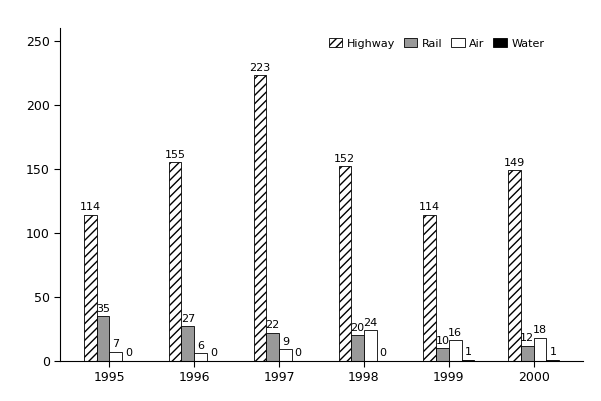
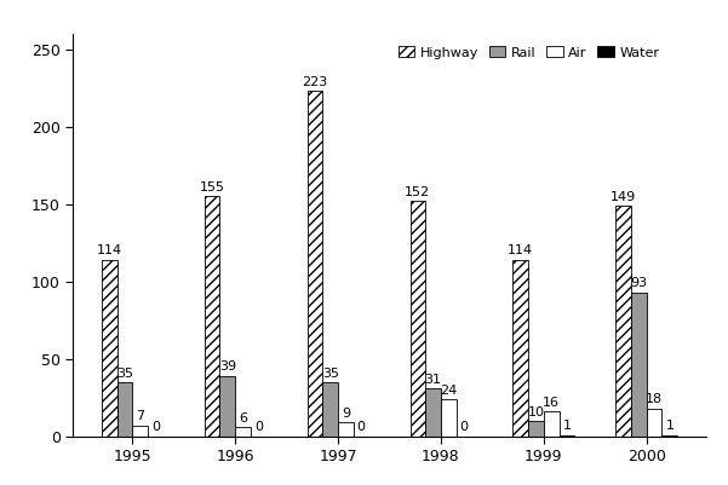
Rail/1996: 27 -> 39
Rail/1997: 22 -> 35
Rail/1998: 20 -> 31
Rail/2000: 12 -> 93
